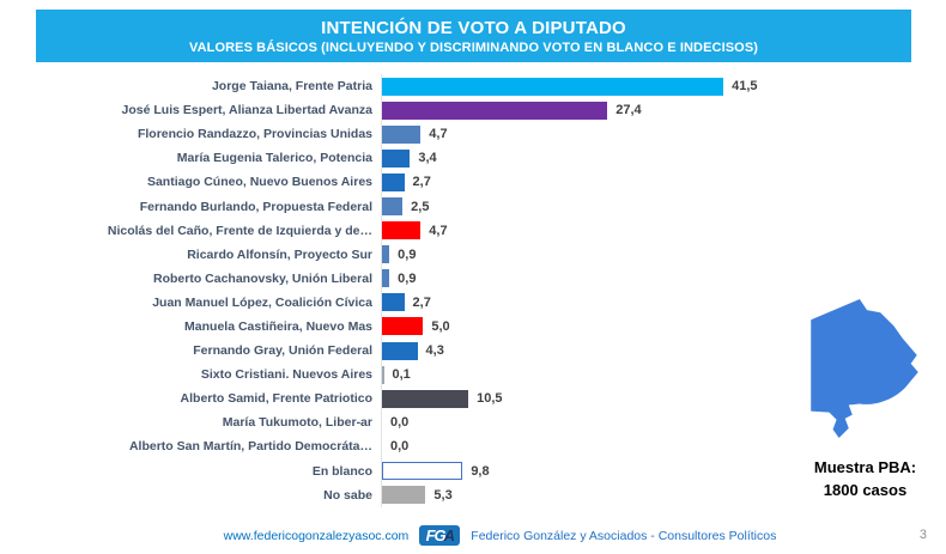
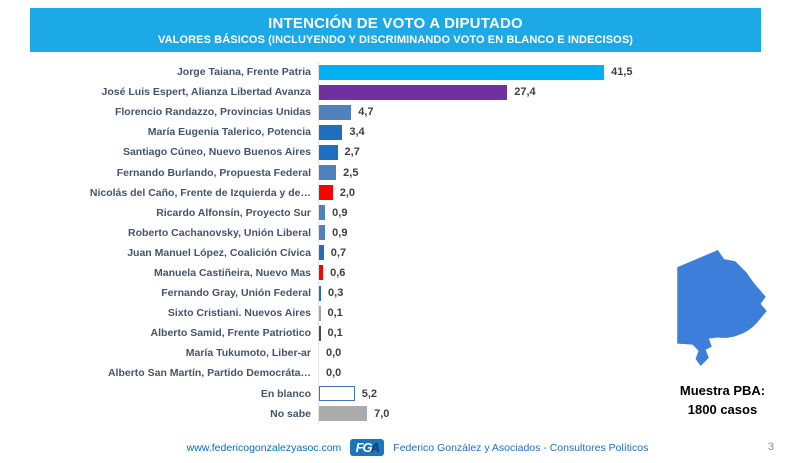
Nicolás del Caño, Frente de Izquierda y de…: 4,7 -> 2,0
Juan Manuel López, Coalición Cívica: 2,7 -> 0,7
Manuela Castiñeira, Nuevo Mas: 5,0 -> 0,6
Fernando Gray, Unión Federal: 4,3 -> 0,3
Alberto Samid, Frente Patriotico: 10,5 -> 0,1
En blanco: 9,8 -> 5,2
No sabe: 5,3 -> 7,0
